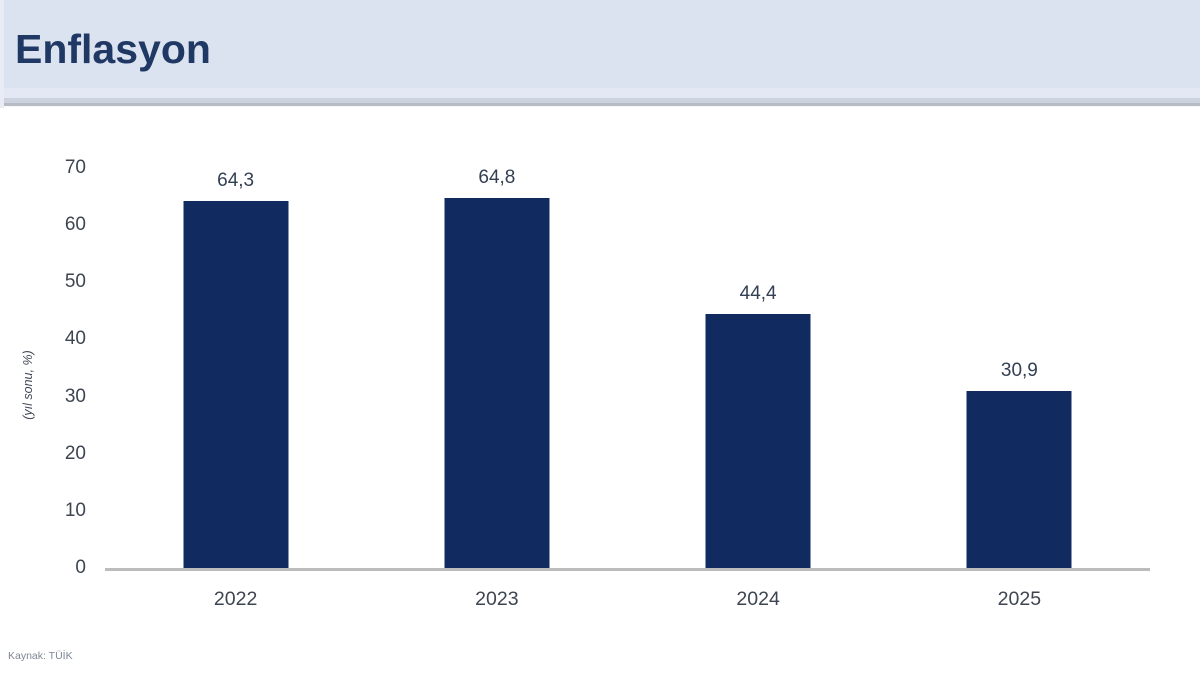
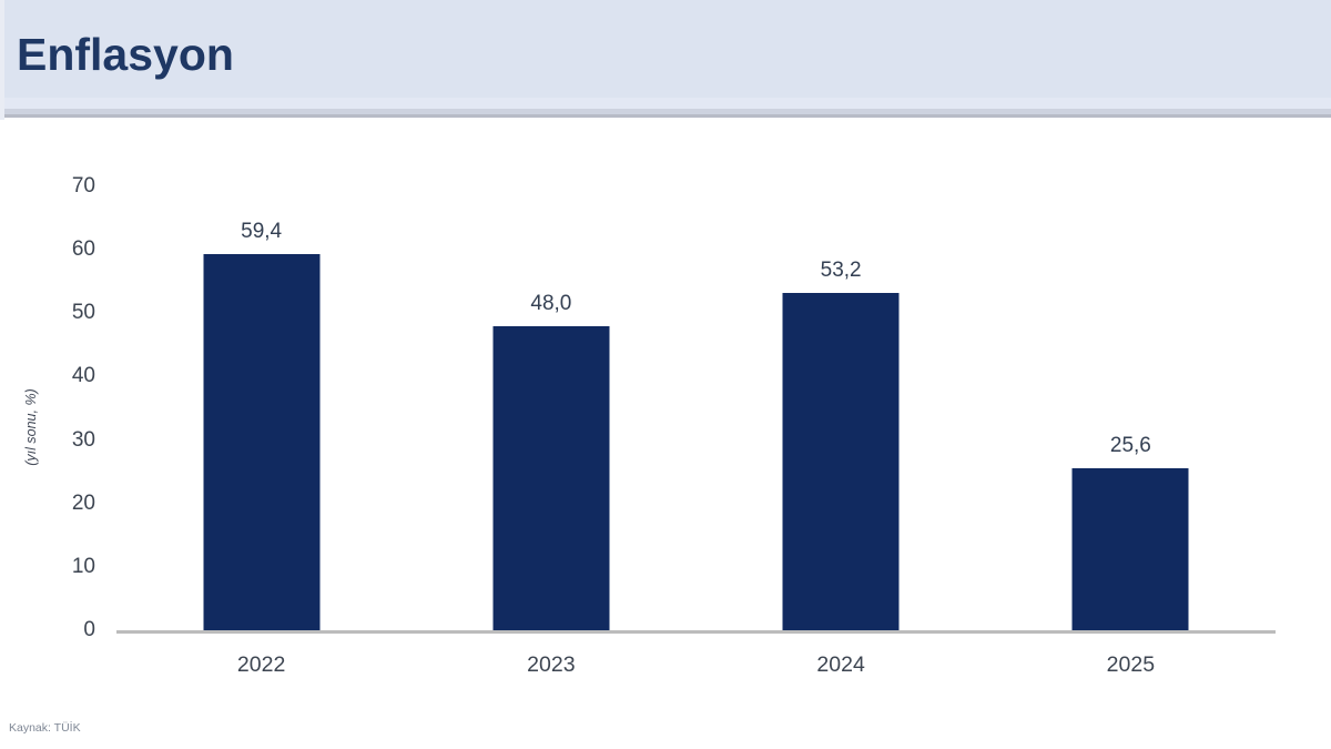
2022: 64,3 -> 59,4
2023: 64,8 -> 48,0
2024: 44,4 -> 53,2
2025: 30,9 -> 25,6
